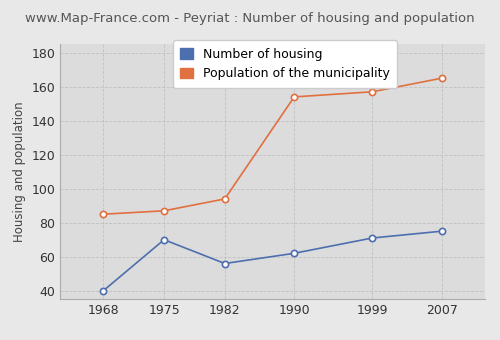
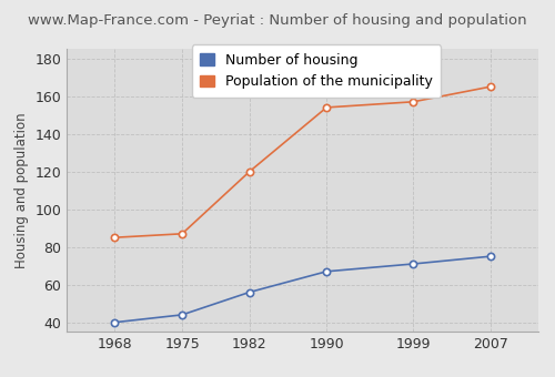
Number of housing/1975: 70 -> 44
Population of the municipality/1982: 94 -> 120
Number of housing/1990: 62 -> 67
